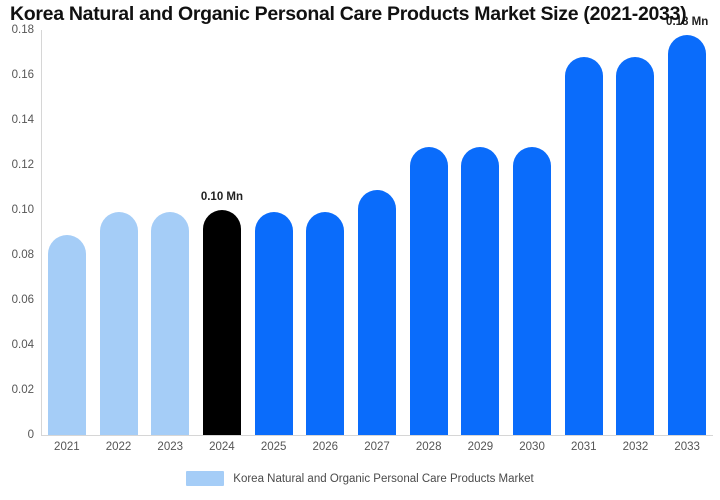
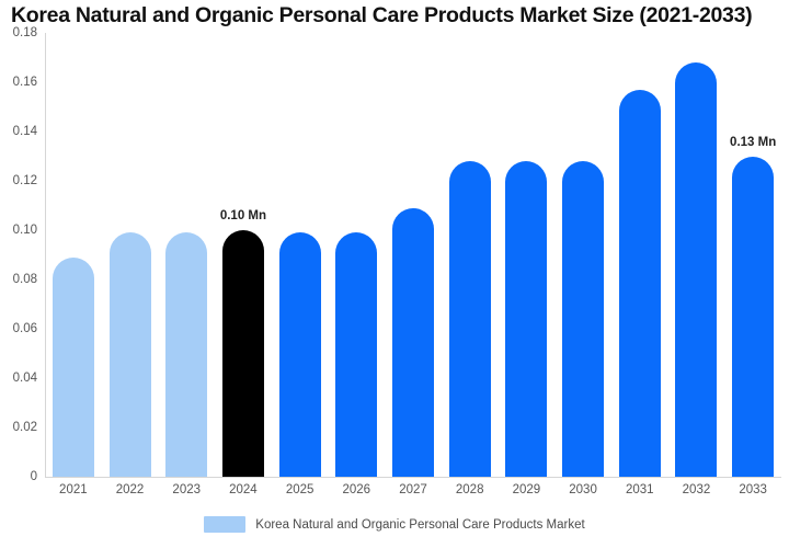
2031: 0.168 -> 0.157
2033: 0.18 -> 0.13
